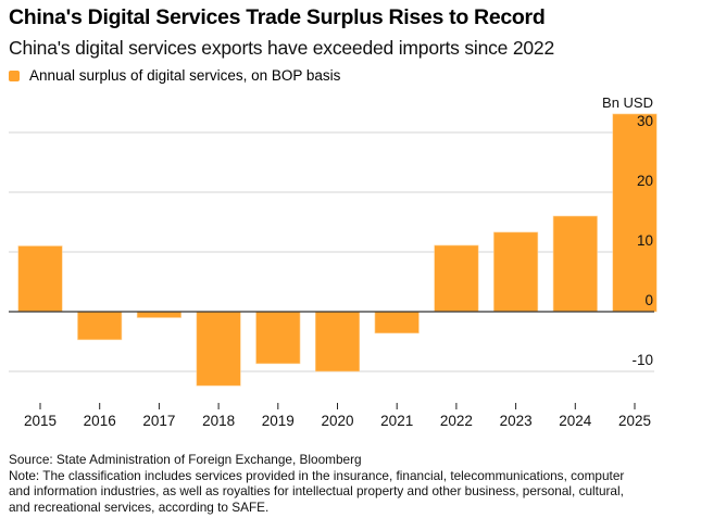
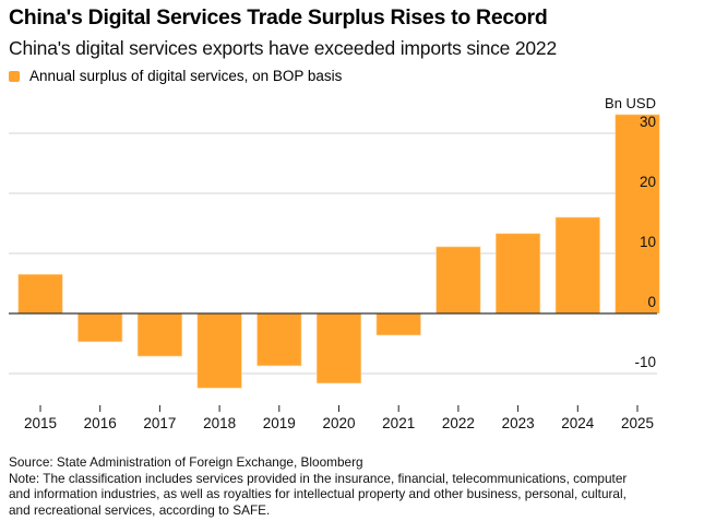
2015: 11 -> 6
2017: -1 -> -7
2020: -10 -> -12
